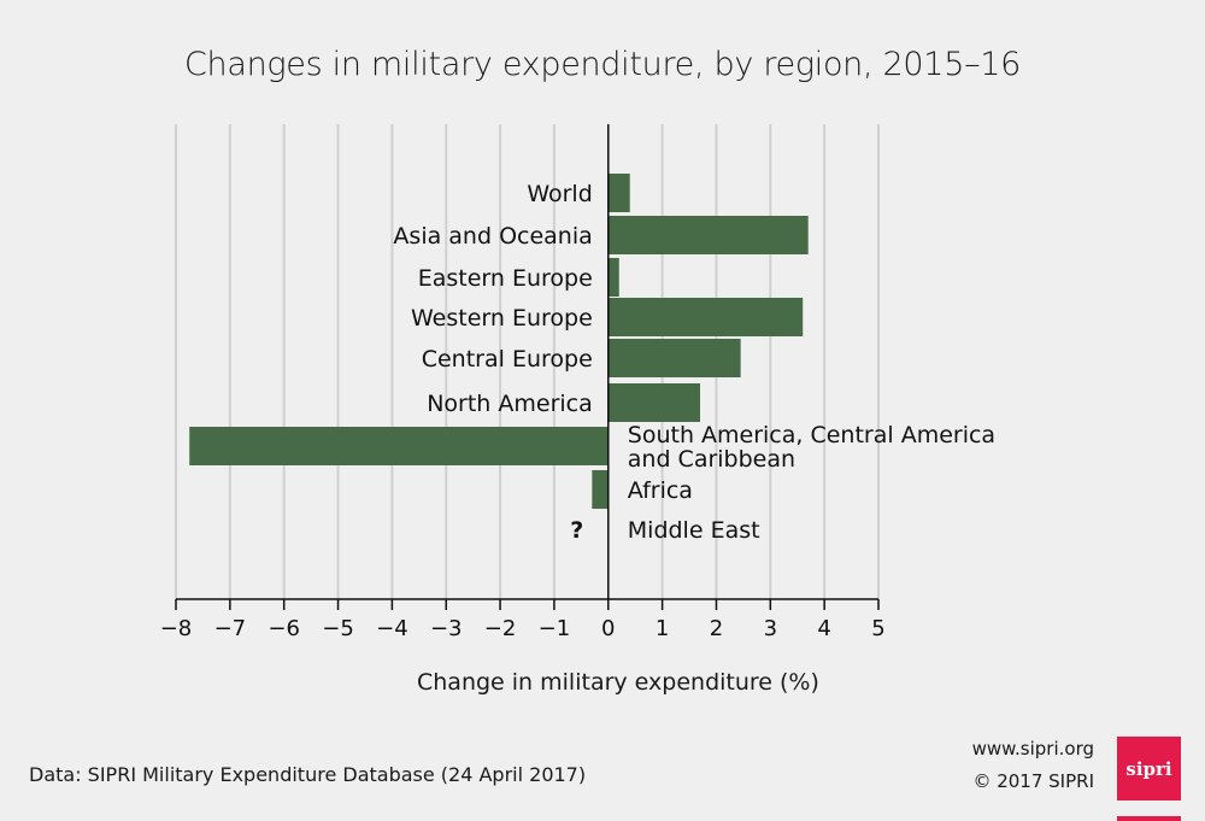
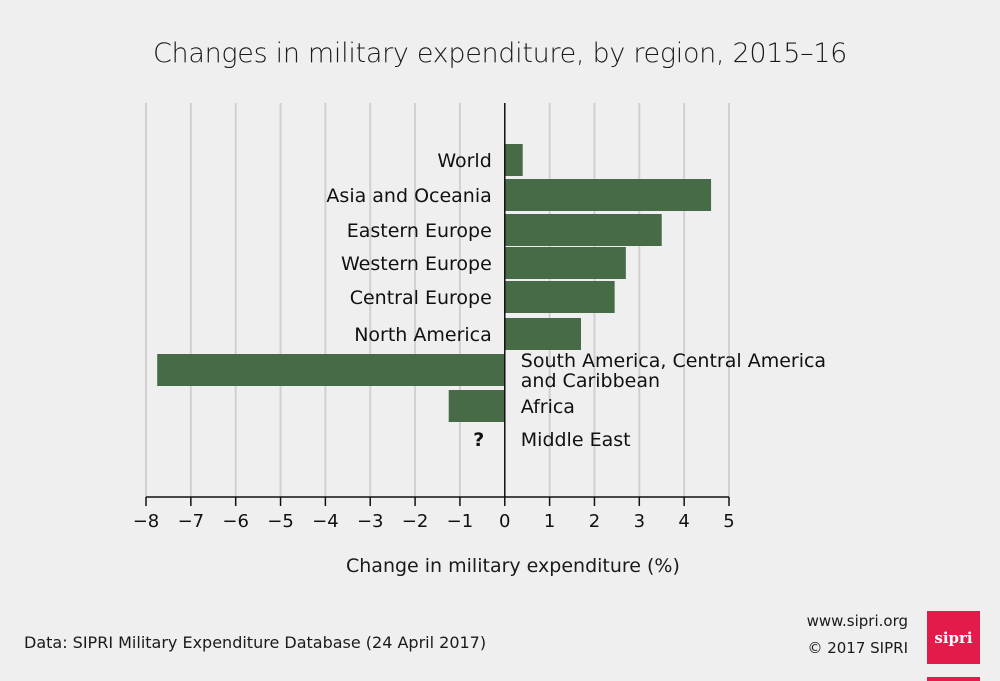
Asia and Oceania: 3.7 -> 4.6
Eastern Europe: 0.2 -> 3.5
Western Europe: 3.6 -> 2.7
Africa: -0.3 -> -1.2
